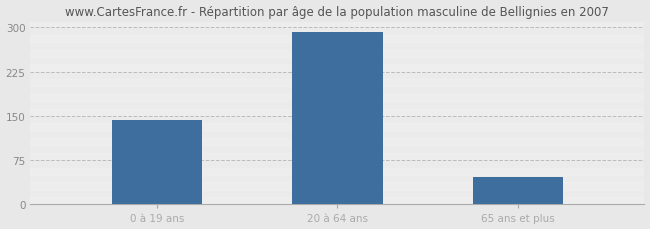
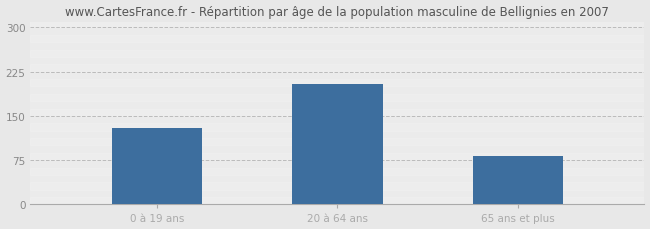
0 à 19 ans: 143 -> 130
20 à 64 ans: 292 -> 204
65 ans et plus: 47 -> 82
